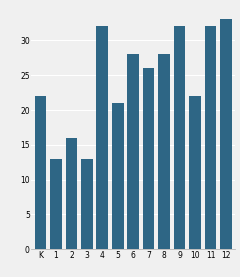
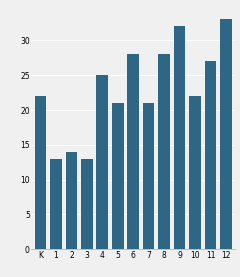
2: 16 -> 14
4: 32 -> 25
7: 26 -> 21
11: 32 -> 27
